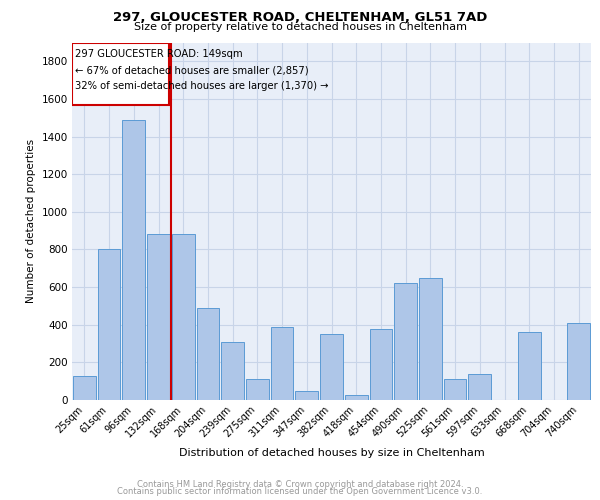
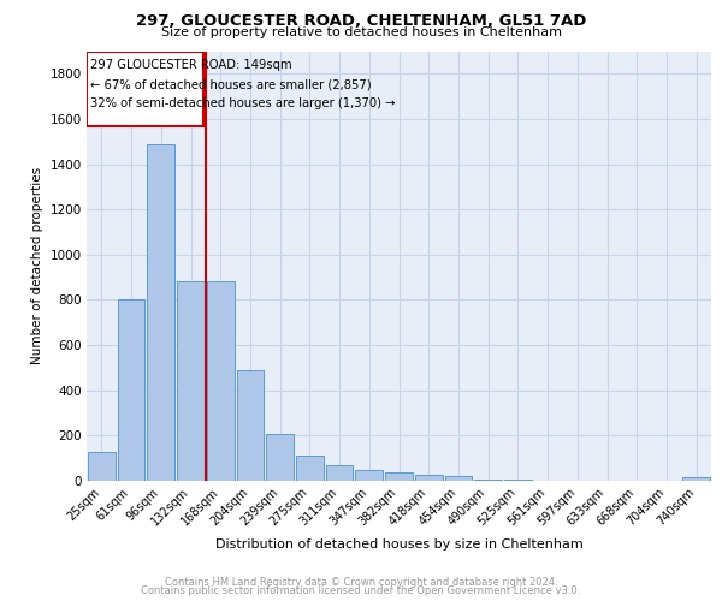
239sqm: 310 -> 200
311sqm: 390 -> 70
382sqm: 350 -> 40
454sqm: 380 -> 20
490sqm: 620 -> 0
525sqm: 650 -> 0
561sqm: 110 -> 0
597sqm: 140 -> 0
668sqm: 360 -> 0
740sqm: 410 -> 20
